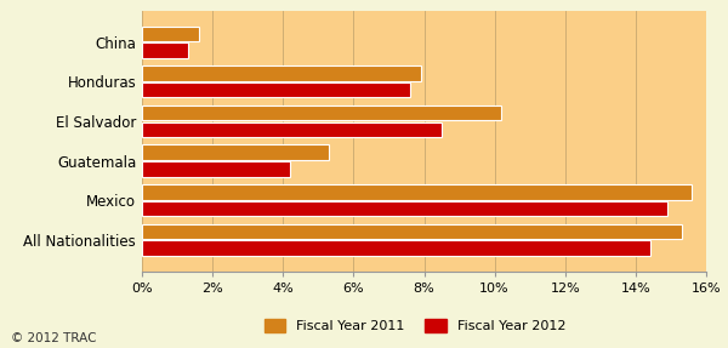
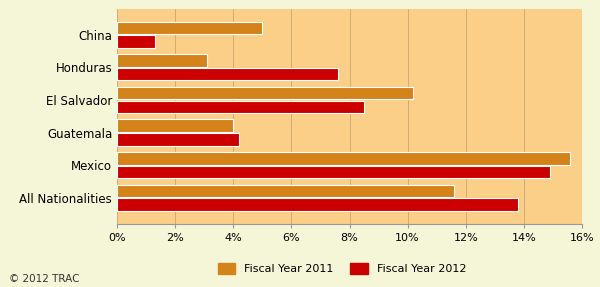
Fiscal Year 2011/China: 1.6% -> 5.0%
Fiscal Year 2011/Honduras: 7.9% -> 3.1%
Fiscal Year 2011/Guatemala: 5.3% -> 4.0%
Fiscal Year 2011/All Nationalities: 15.3% -> 11.6%
Fiscal Year 2012/All Nationalities: 14.4% -> 13.8%
